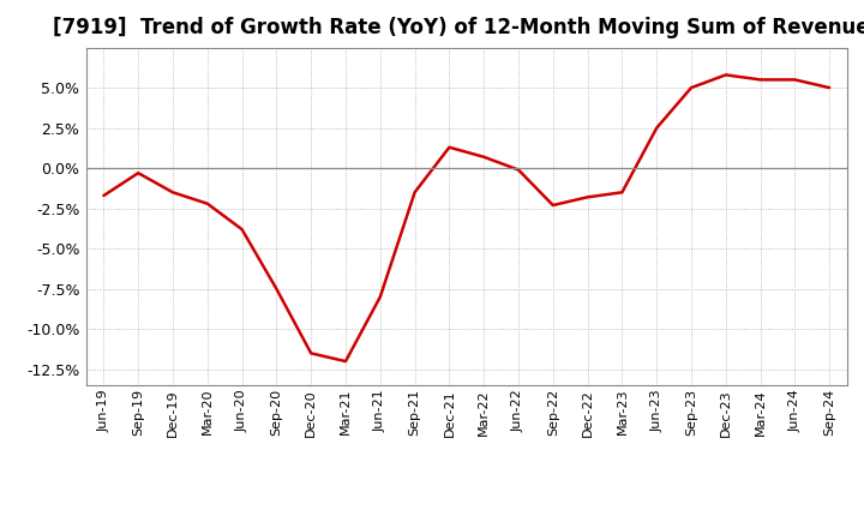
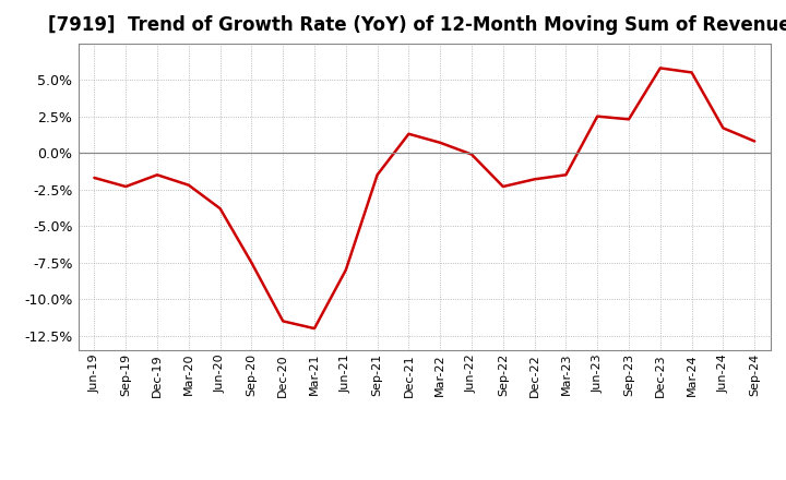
Sep-19: -0.3% -> -2.3%
Sep-23: 5.0% -> 2.3%
Jun-24: 5.5% -> 1.7%
Sep-24: 5.0% -> 0.8%
